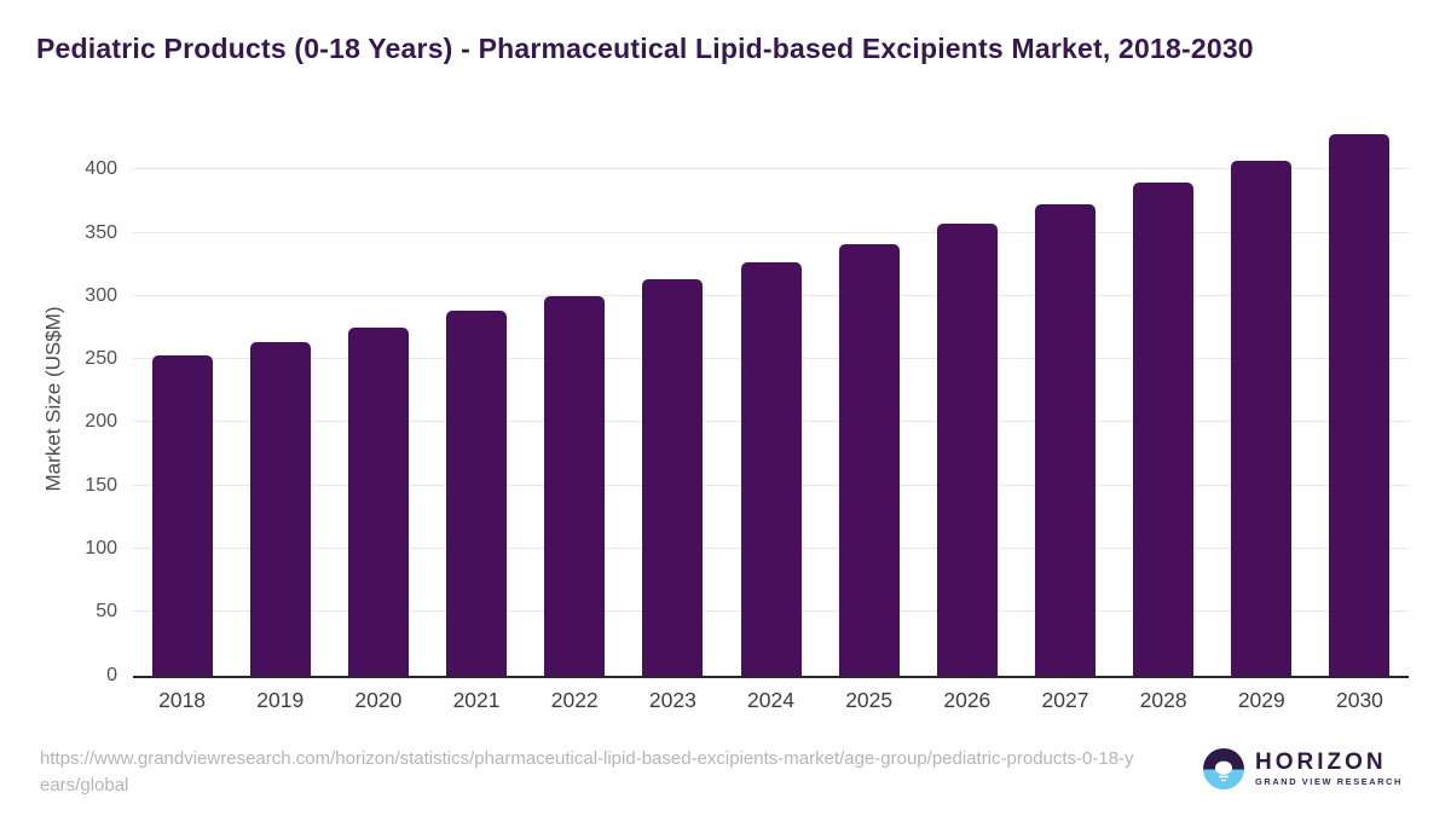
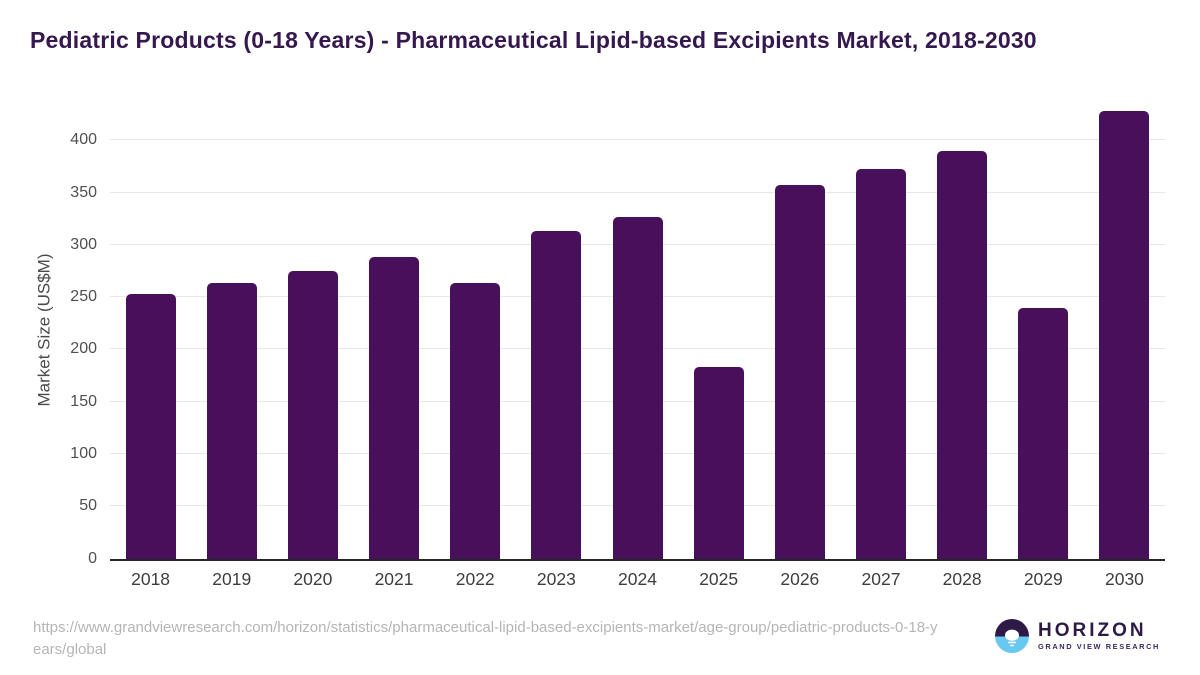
2022: 300 -> 264
2025: 341 -> 183
2029: 407 -> 240
